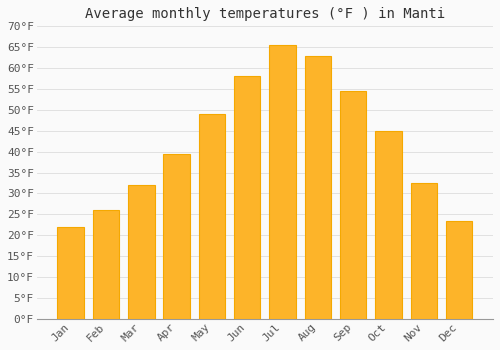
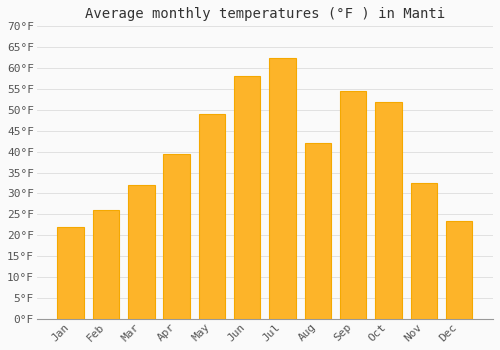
Jul: 65.5°F -> 62.5°F
Aug: 63.0°F -> 42.0°F
Oct: 45.0°F -> 52.0°F
